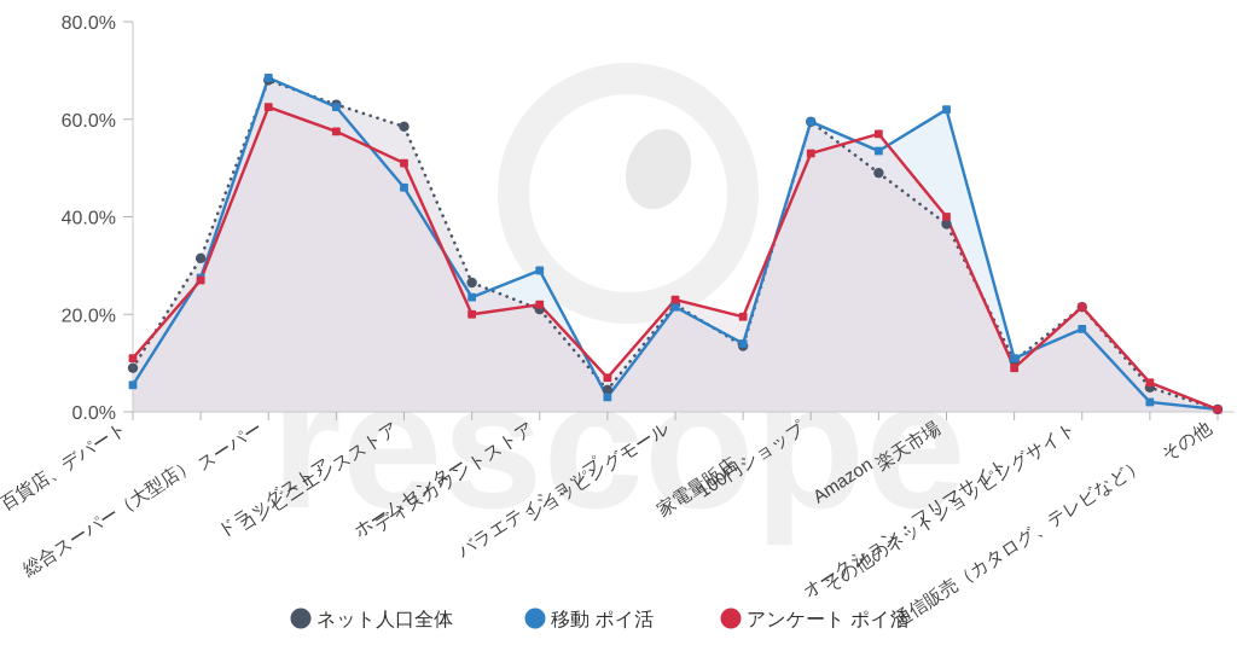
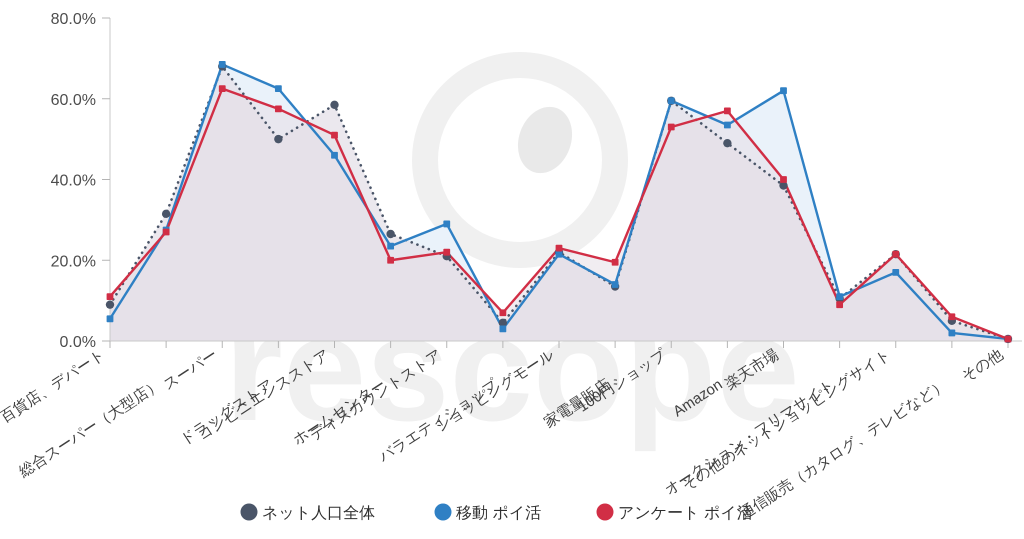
ネット人口全体/ドラッグストア: 63% -> 50%
